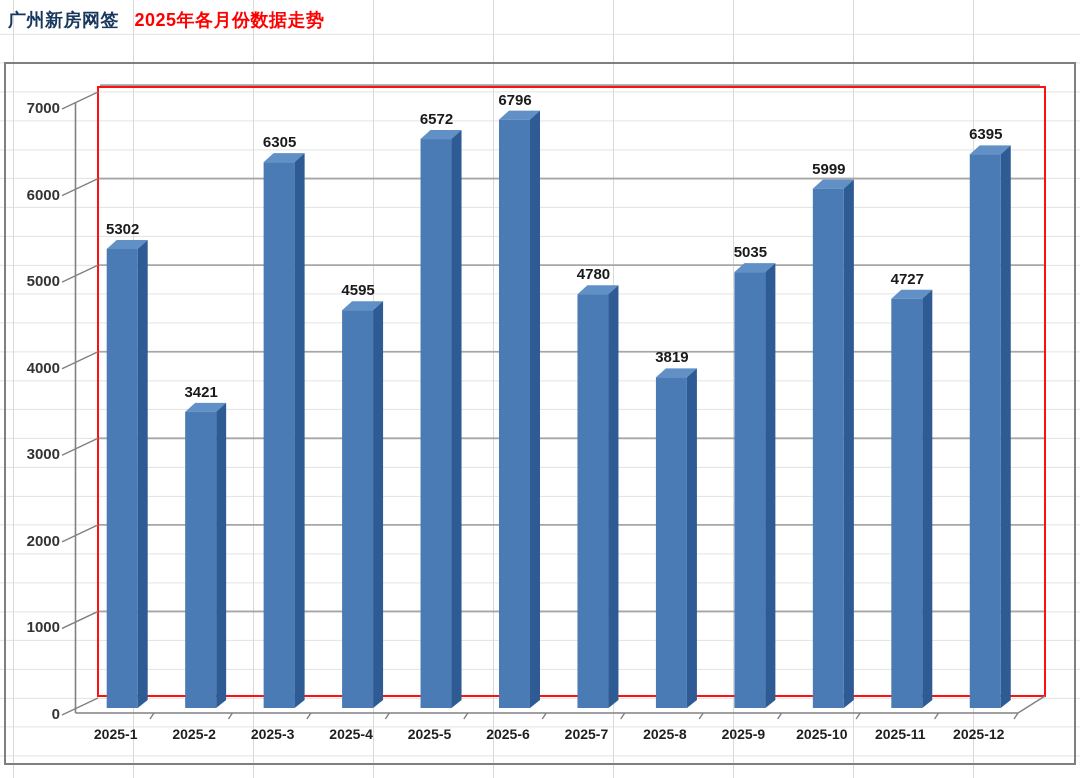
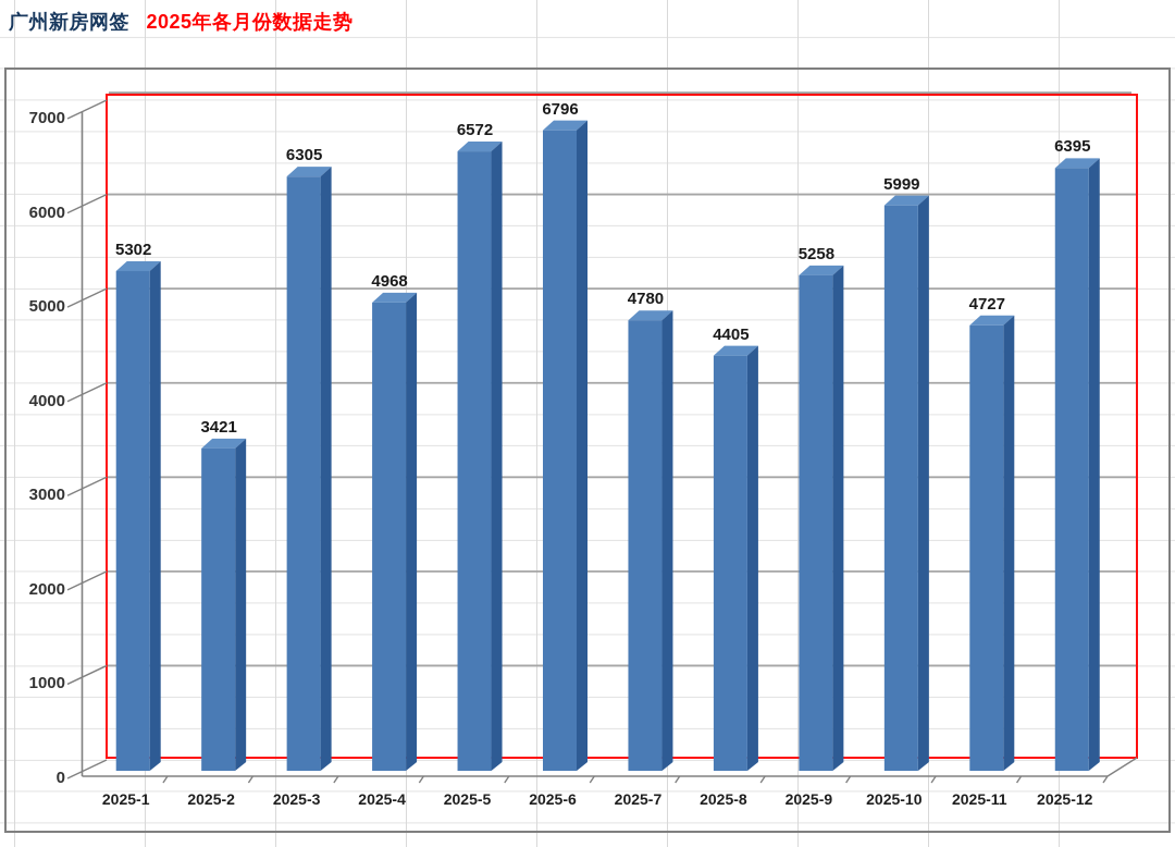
2025-4: 4595 -> 4968
2025-8: 3819 -> 4405
2025-9: 5035 -> 5258
